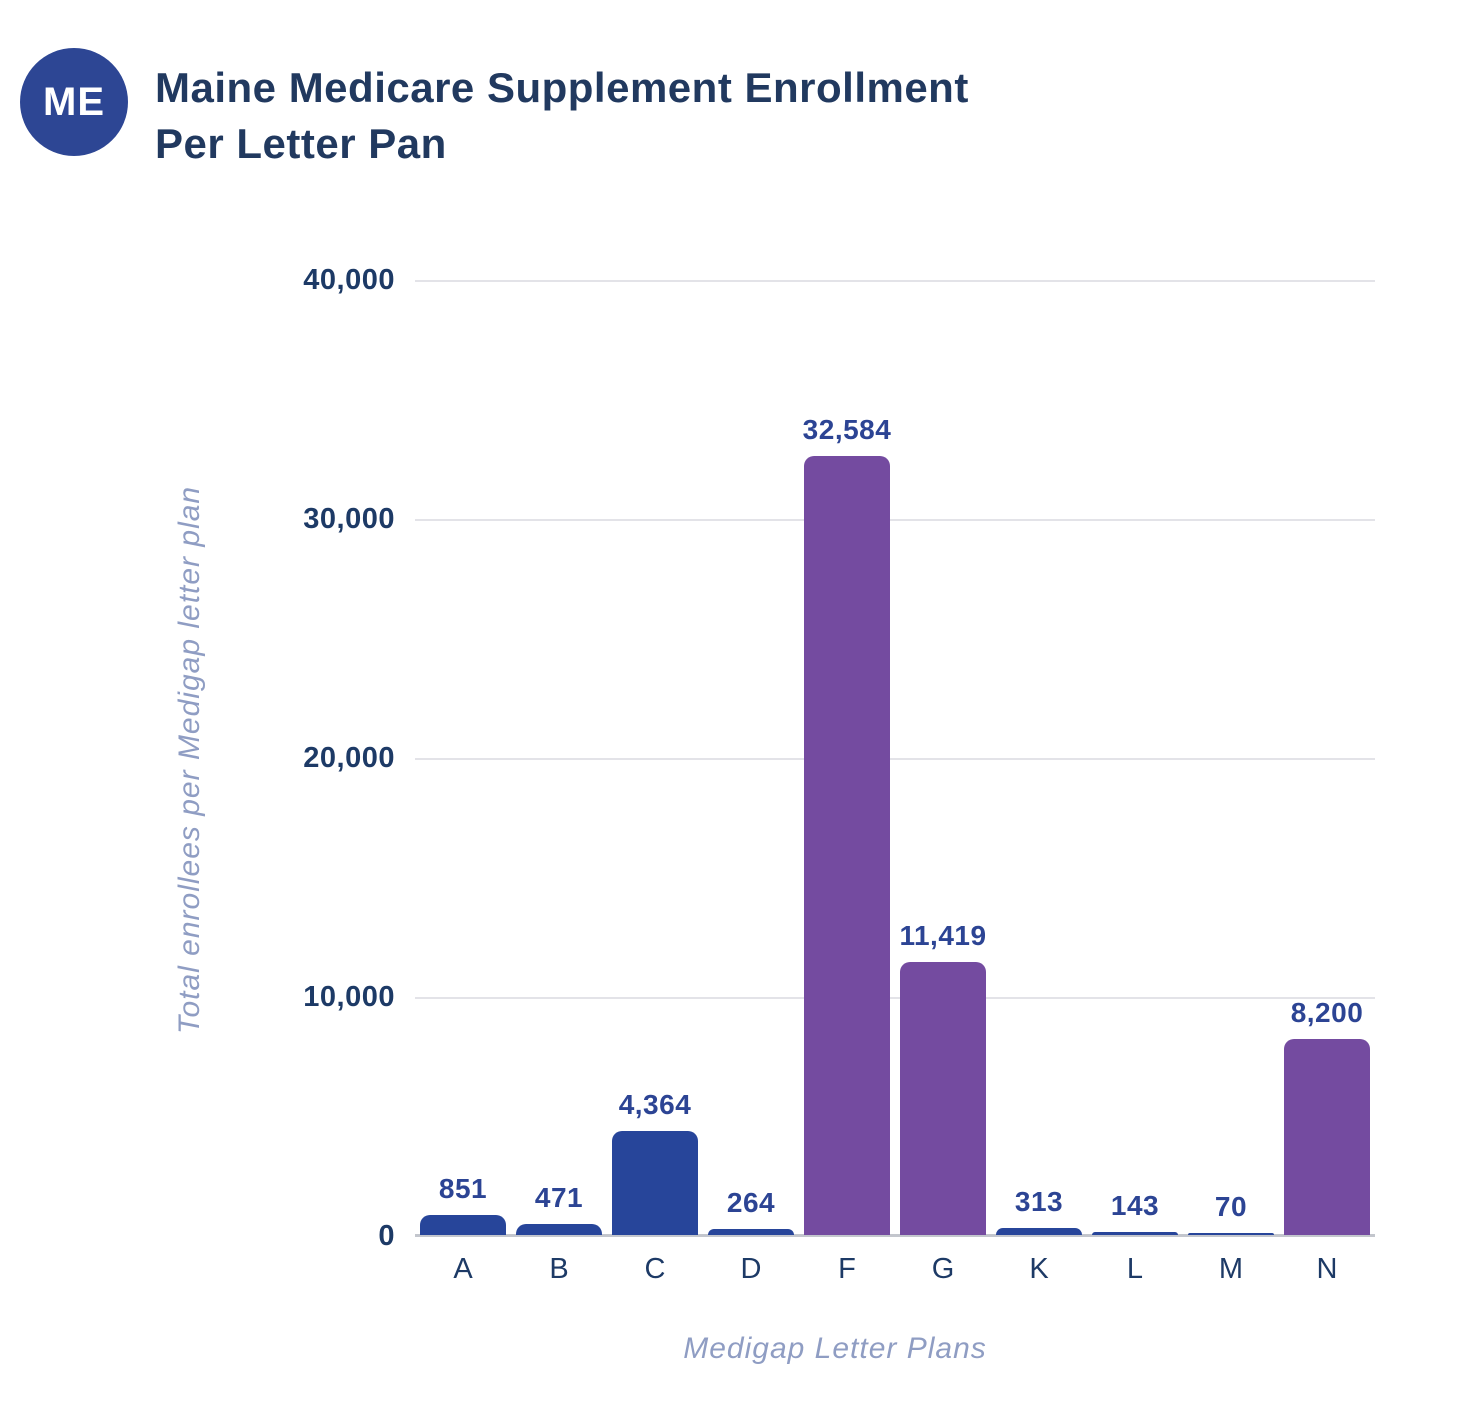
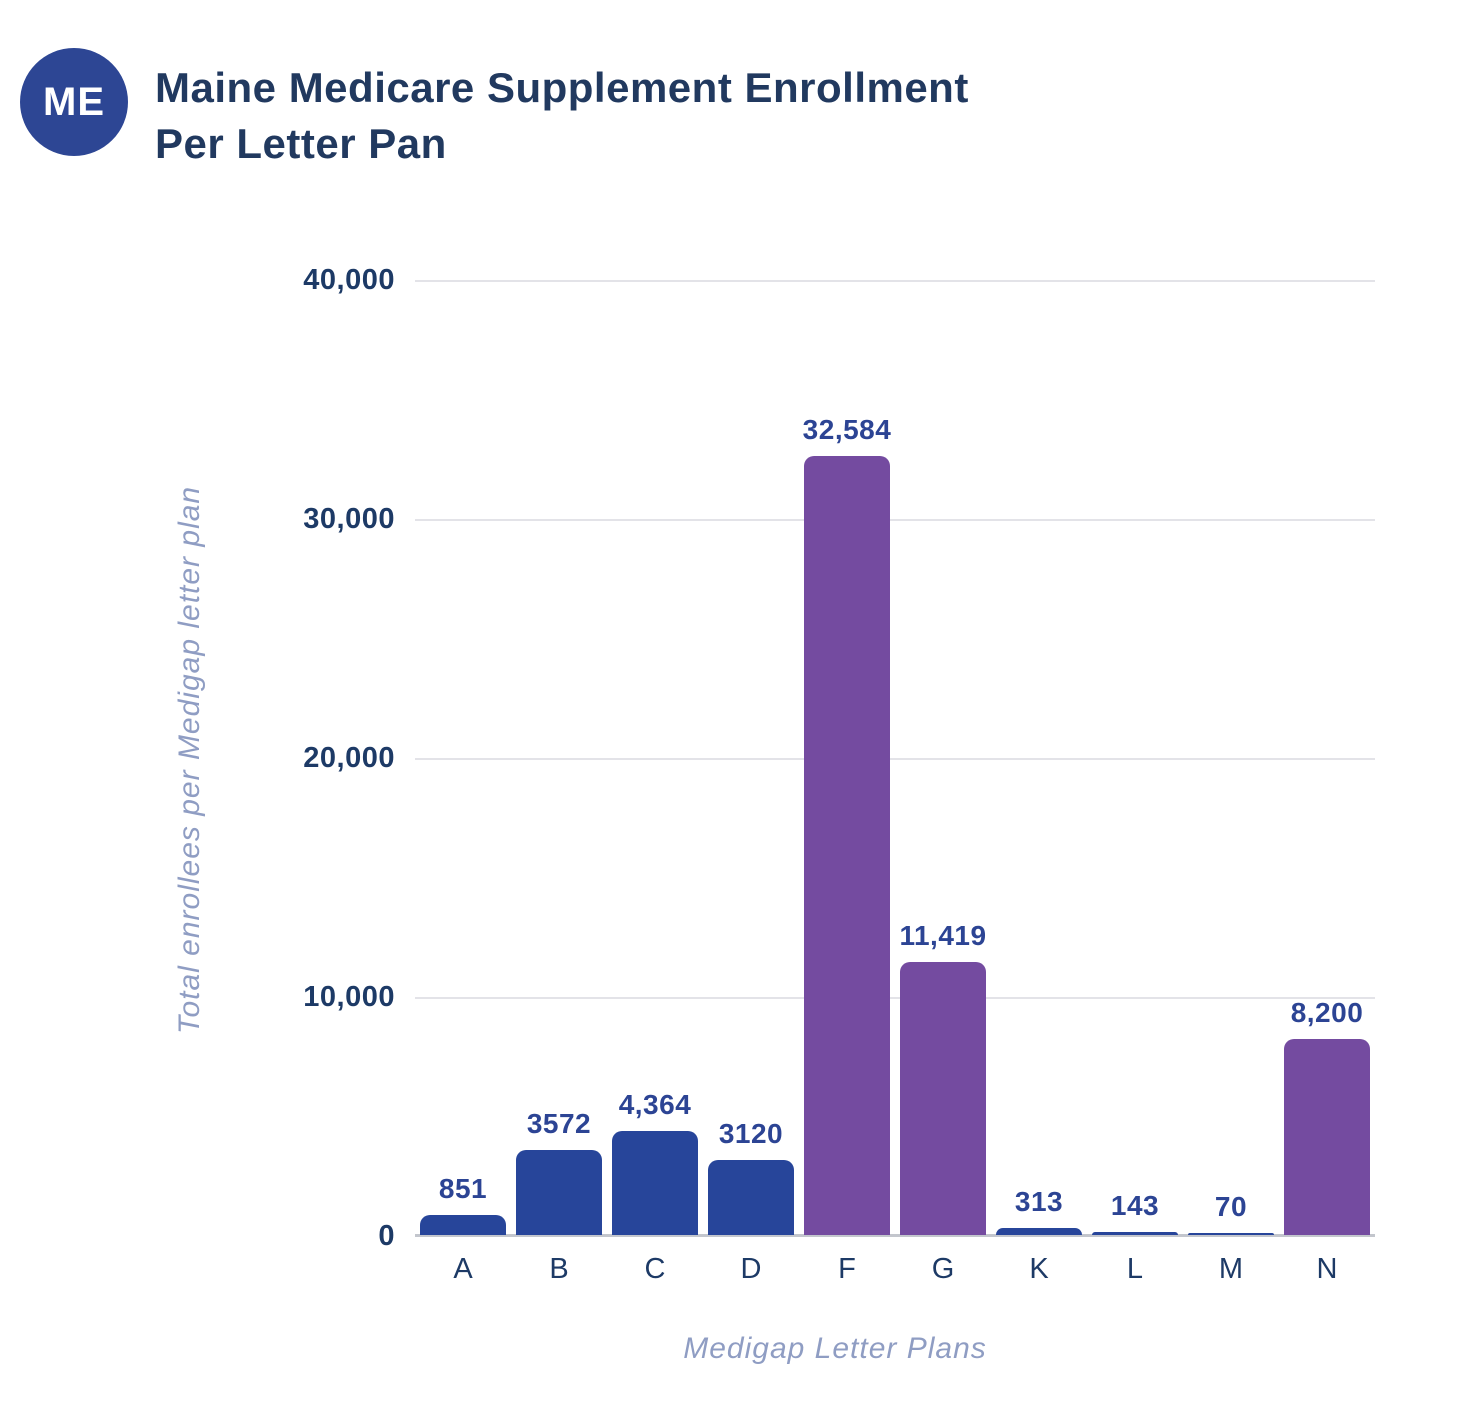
B: 471 -> 3572
D: 264 -> 3120
